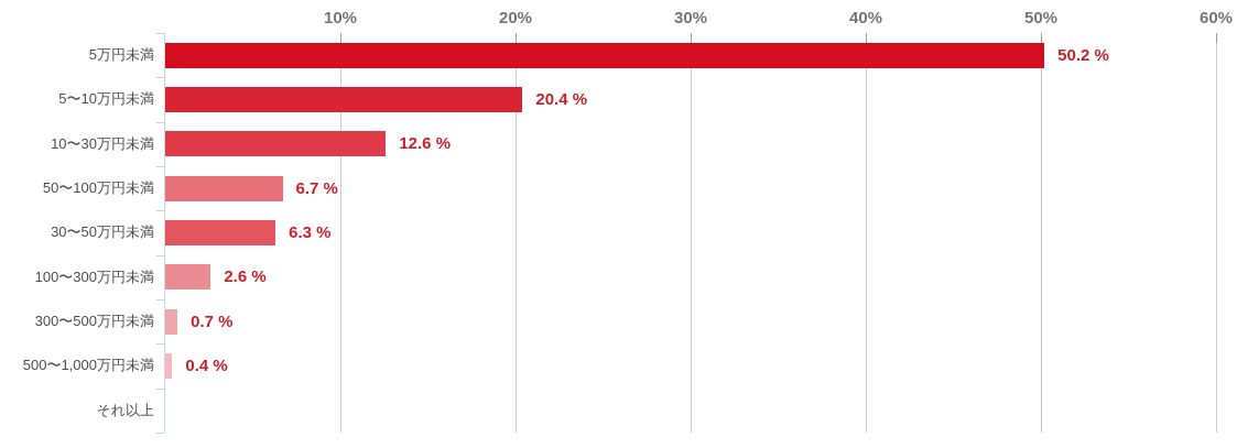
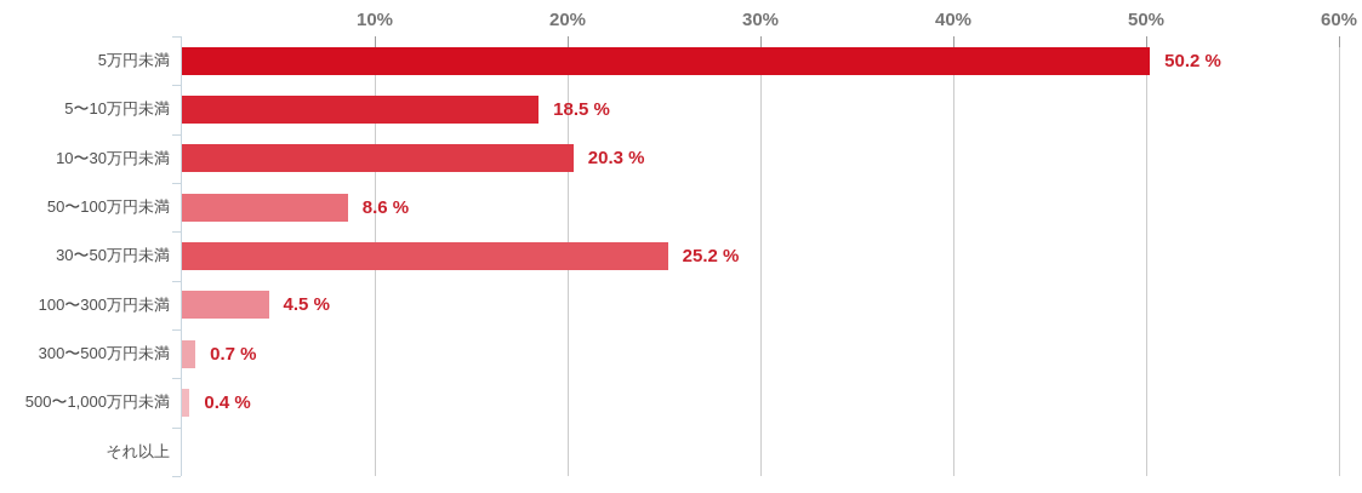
5〜10万円未満: 20.4 -> 18.5
10〜30万円未満: 12.6 -> 20.3
50〜100万円未満: 6.7 -> 8.6
30〜50万円未満: 6.3 -> 25.2
100〜300万円未満: 2.6 -> 4.5
